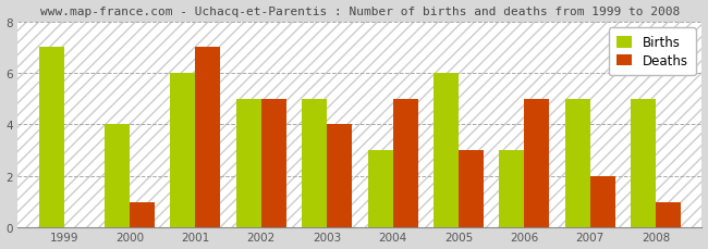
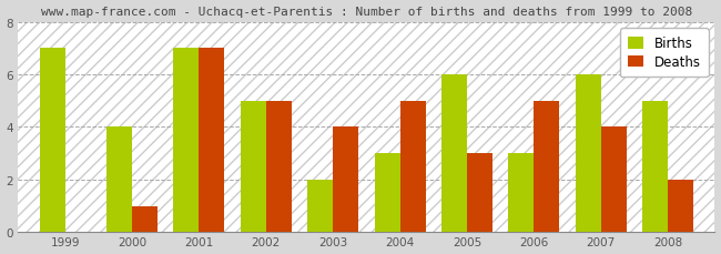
Births/2001: 6 -> 7
Births/2003: 5 -> 2
Births/2007: 5 -> 6
Deaths/2007: 2 -> 4
Deaths/2008: 1 -> 2
